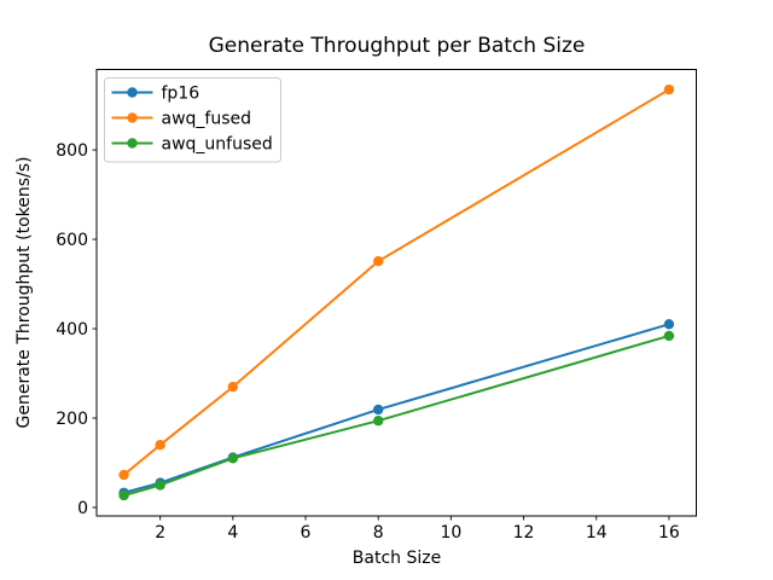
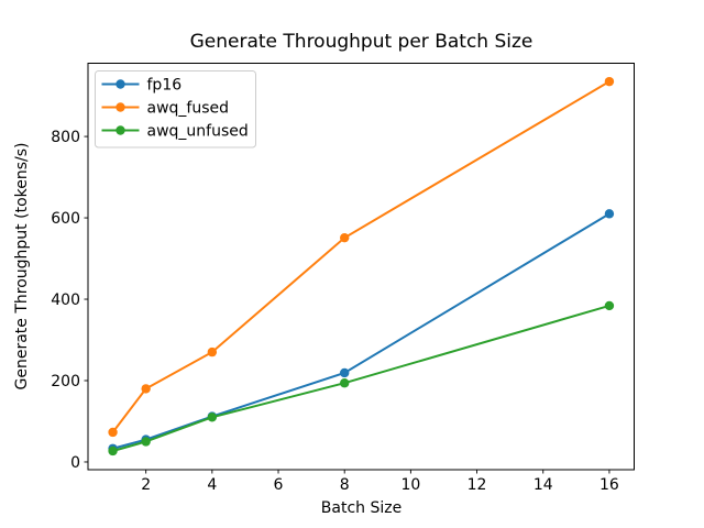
awq_fused/2: 140 -> 180
fp16/16: 410 -> 610
